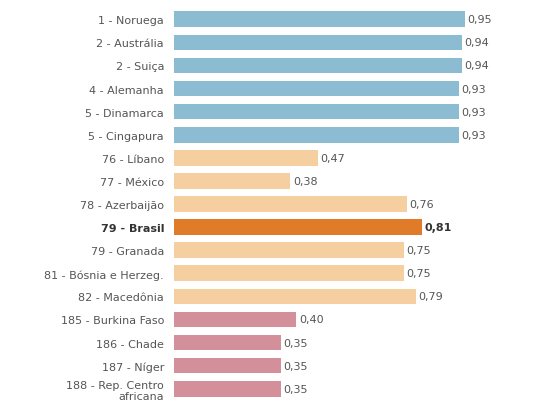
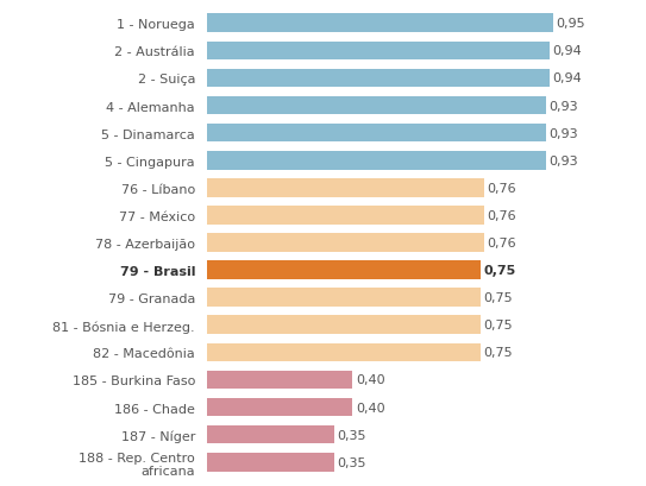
76 - Líbano: 0,47 -> 0,76
77 - México: 0,38 -> 0,76
79 - Brasil: 0,81 -> 0,75
82 - Macedônia: 0,79 -> 0,75
186 - Chade: 0,35 -> 0,40
